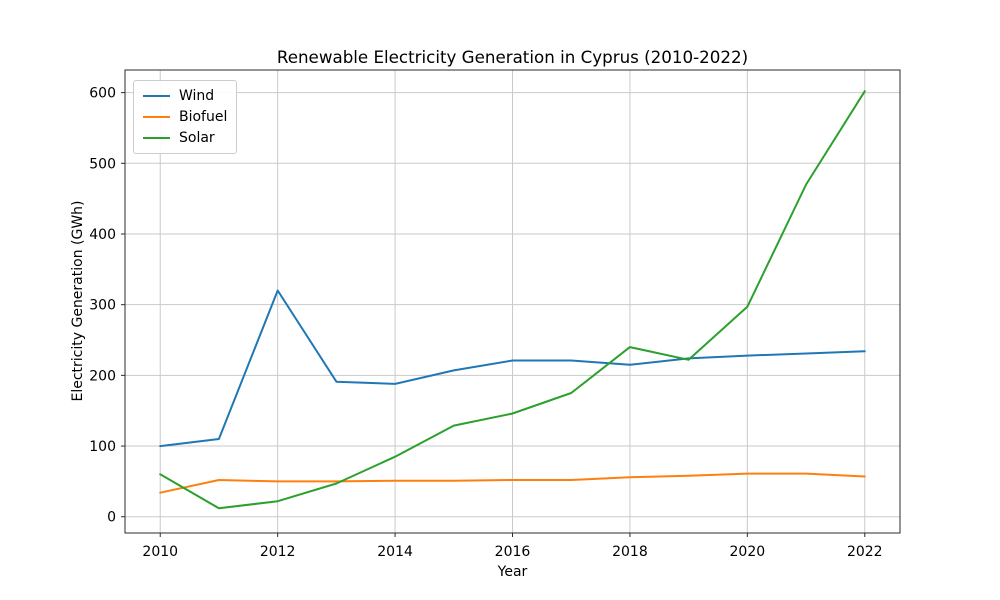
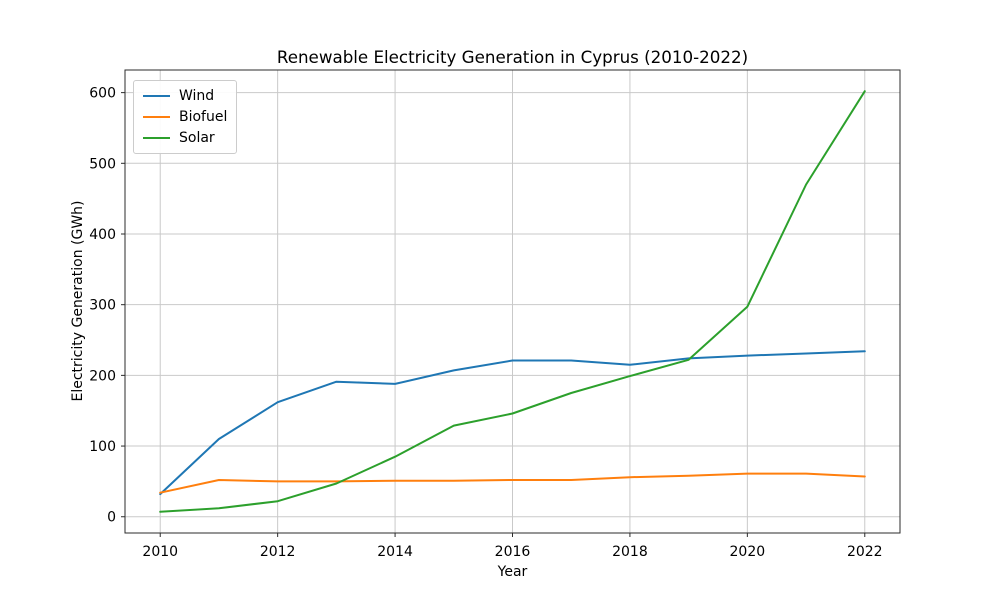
Wind/2010: 100 -> 30
Solar/2010: 60 -> 10
Wind/2012: 320 -> 160
Solar/2018: 240 -> 200
